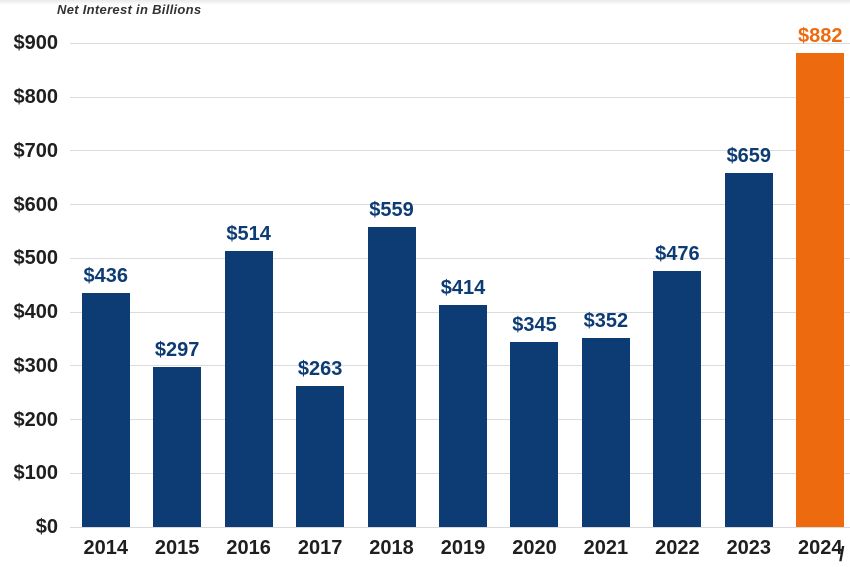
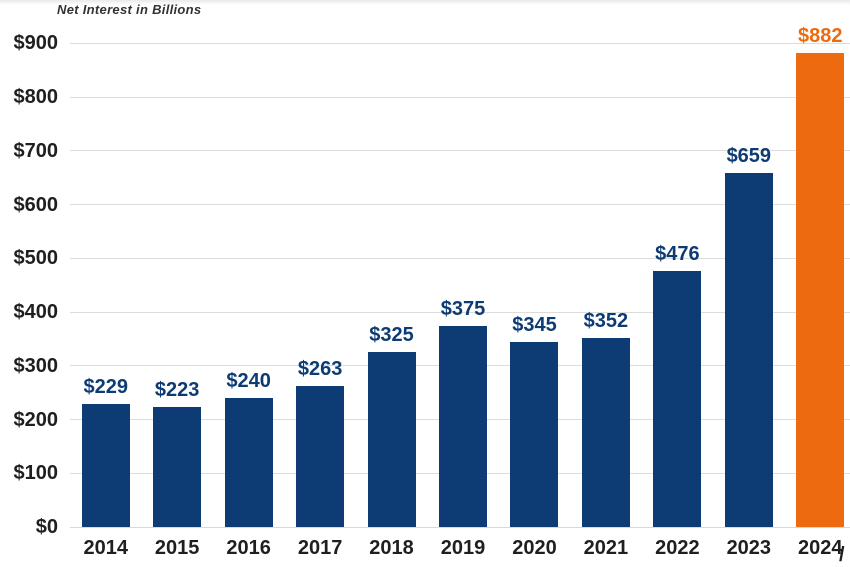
2014: $436 -> $229
2015: $297 -> $223
2016: $514 -> $240
2018: $559 -> $325
2019: $414 -> $375
